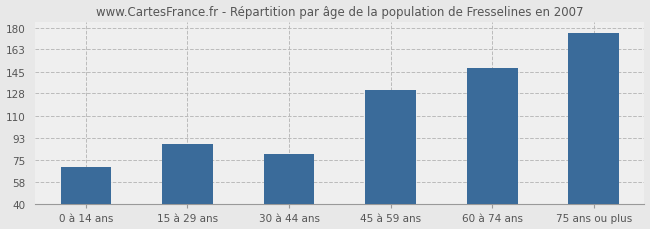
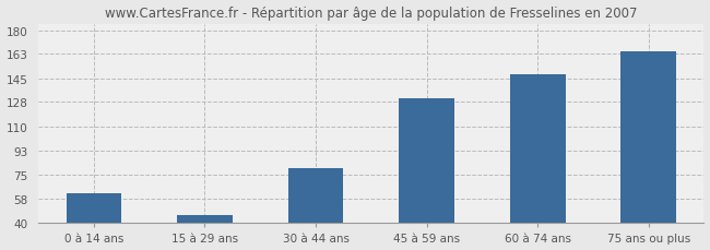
0 à 14 ans: 70 -> 62
15 à 29 ans: 88 -> 46
75 ans ou plus: 176 -> 165
